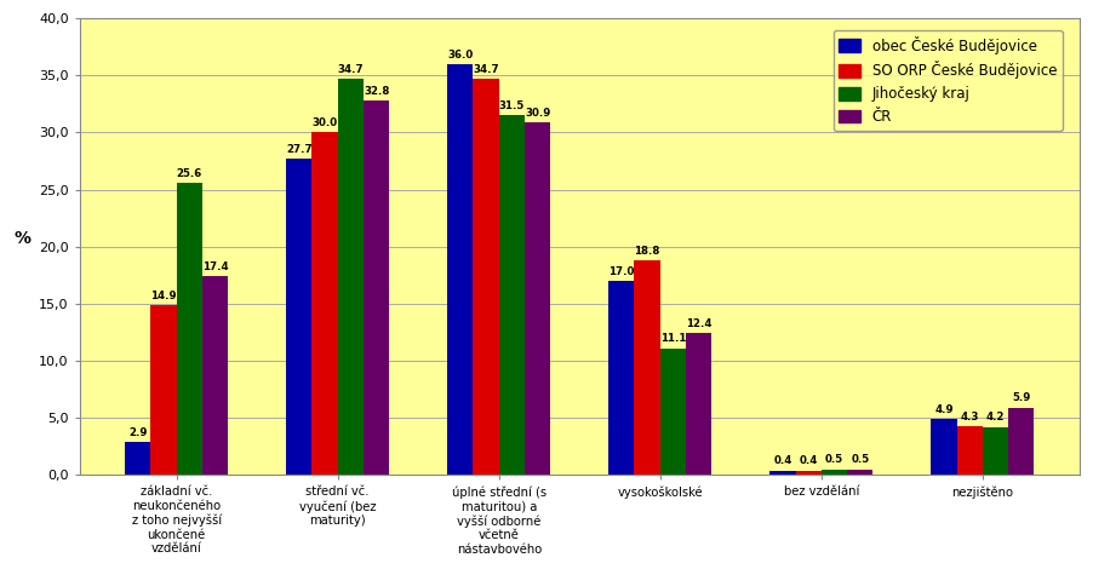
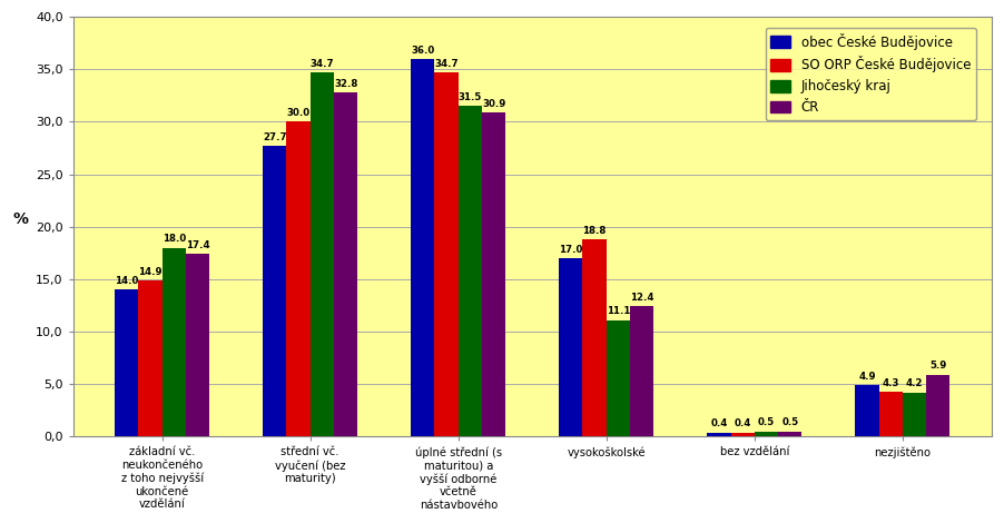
obec České Budějovice/základní vč. neukončeného z toho nejvyšší ukončené vzdělání: 2.9 -> 14.0
Jihočeský kraj/základní vč. neukončeného z toho nejvyšší ukončené vzdělání: 25.6 -> 18.0
